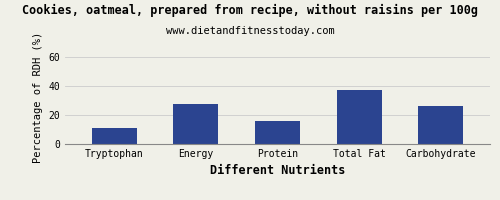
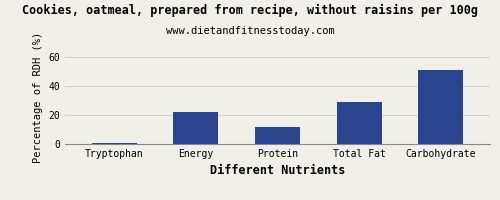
Tryptophan: 11 -> 0
Energy: 28 -> 22
Protein: 16 -> 12
Total Fat: 37 -> 29
Carbohydrate: 26 -> 51
